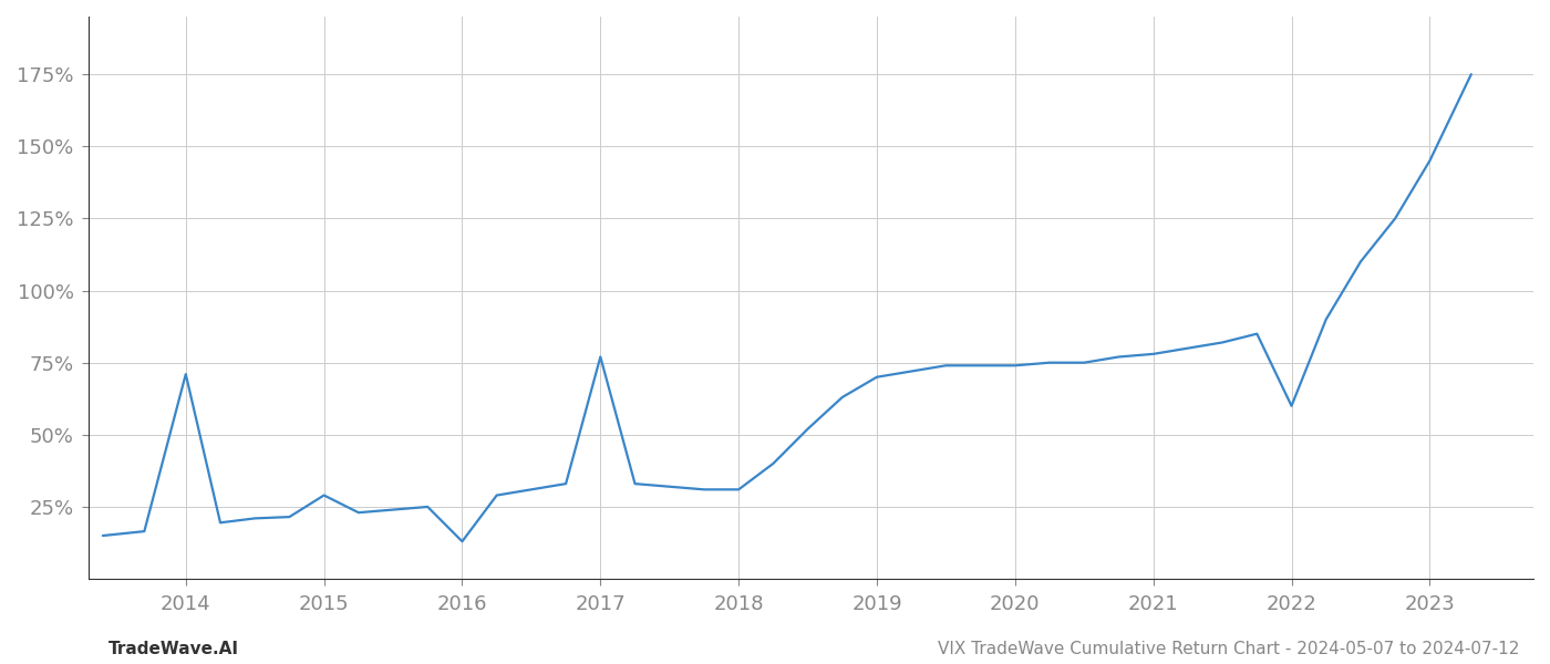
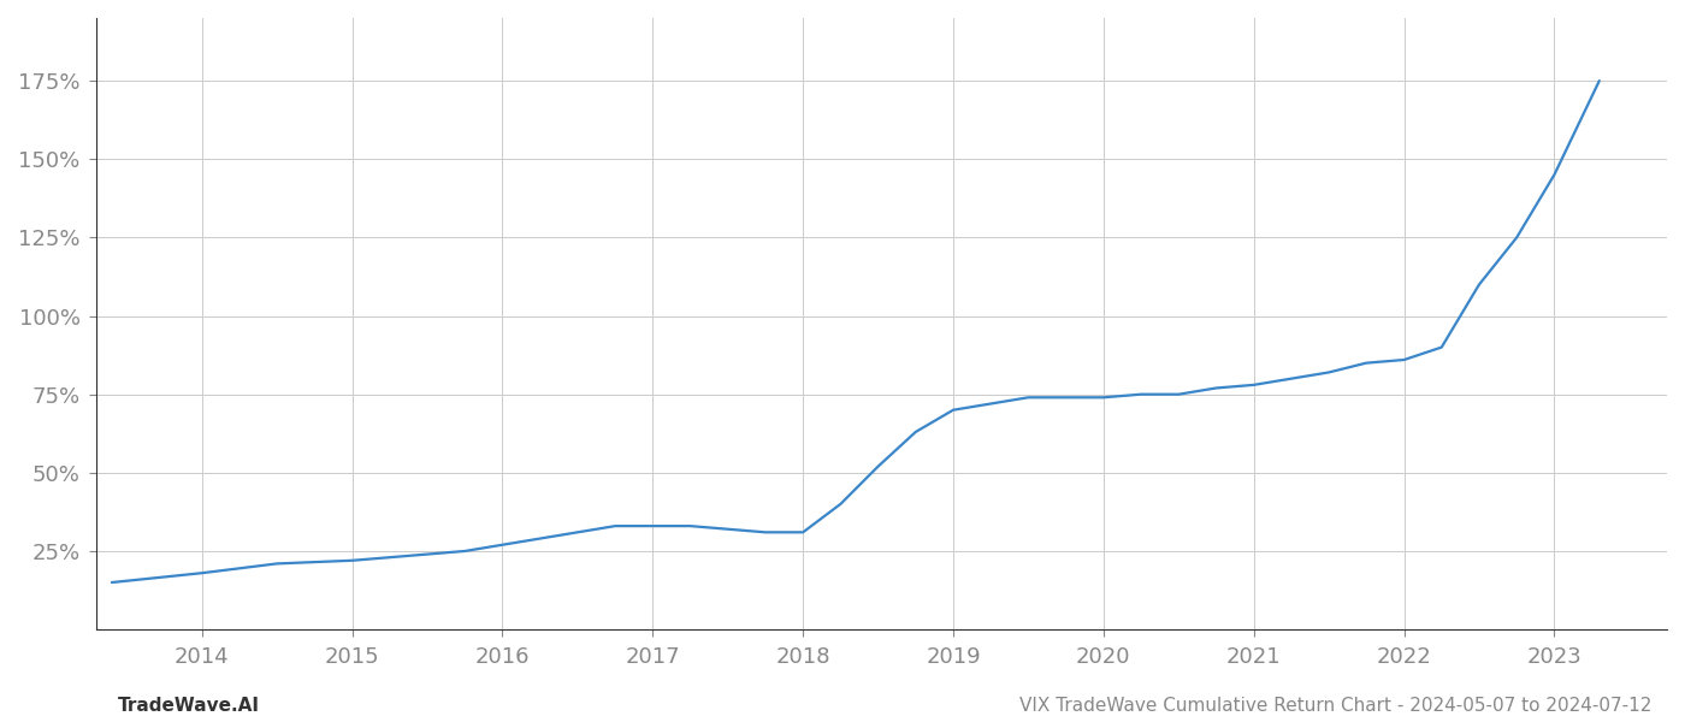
2014: 71.0% -> 18.0%
2015: 29.0% -> 22.0%
2016: 13.0% -> 27.0%
2017: 77.0% -> 33.0%
2022: 60.0% -> 86.0%
